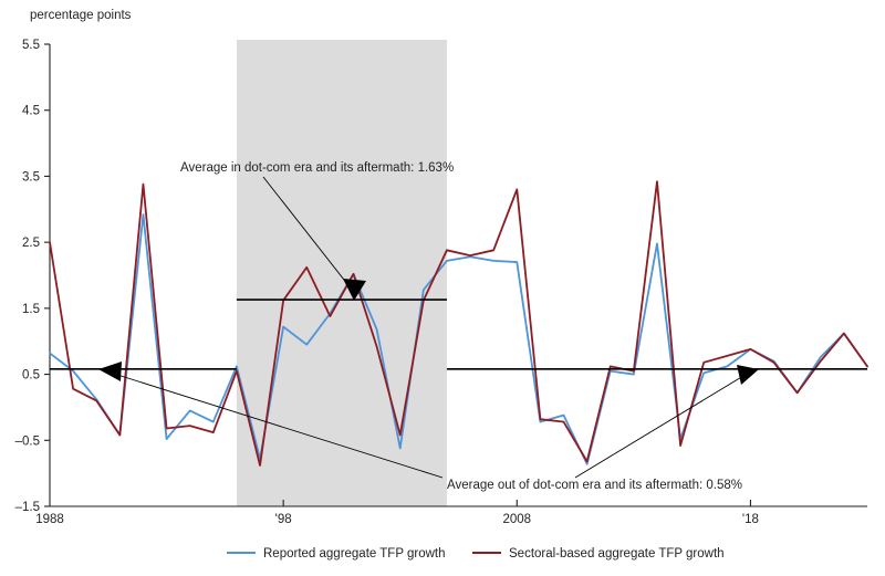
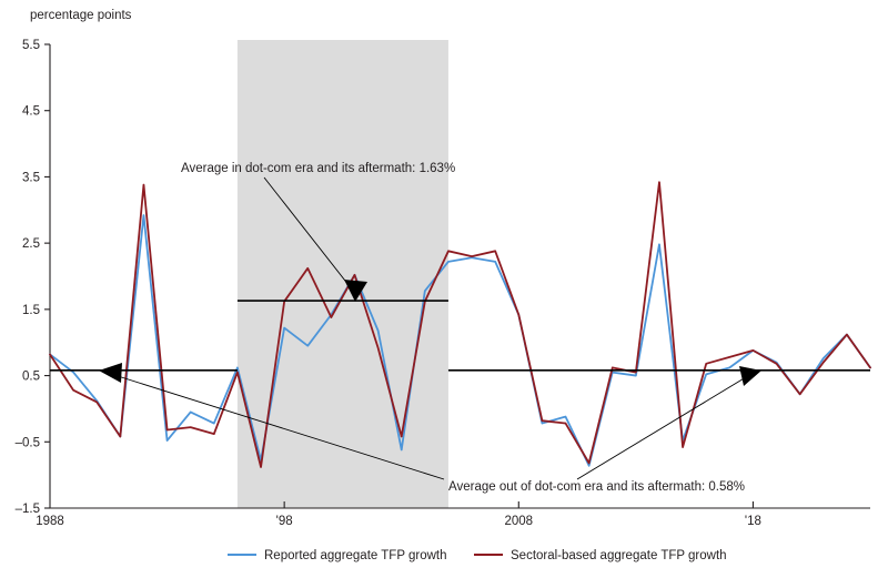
Sectoral-based aggregate TFP growth/1988: 2.5 -> 0.8
Reported aggregate TFP growth/2008: 2.2 -> 1.4
Sectoral-based aggregate TFP growth/2008: 3.3 -> 1.4
